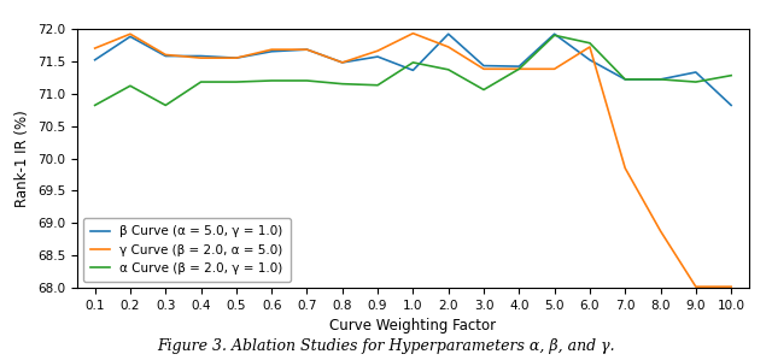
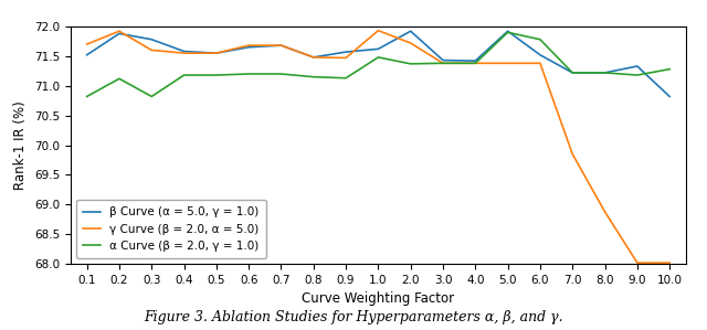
β Curve (α = 5.0, γ = 1.0)/0.3: 71.58 -> 71.78
γ Curve (β = 2.0, α = 5.0)/0.9: 71.66 -> 71.47
β Curve (α = 5.0, γ = 1.0)/1.0: 71.36 -> 71.62
α Curve (β = 2.0, γ = 1.0)/3.0: 71.06 -> 71.38
γ Curve (β = 2.0, α = 5.0)/6.0: 71.72 -> 71.38
